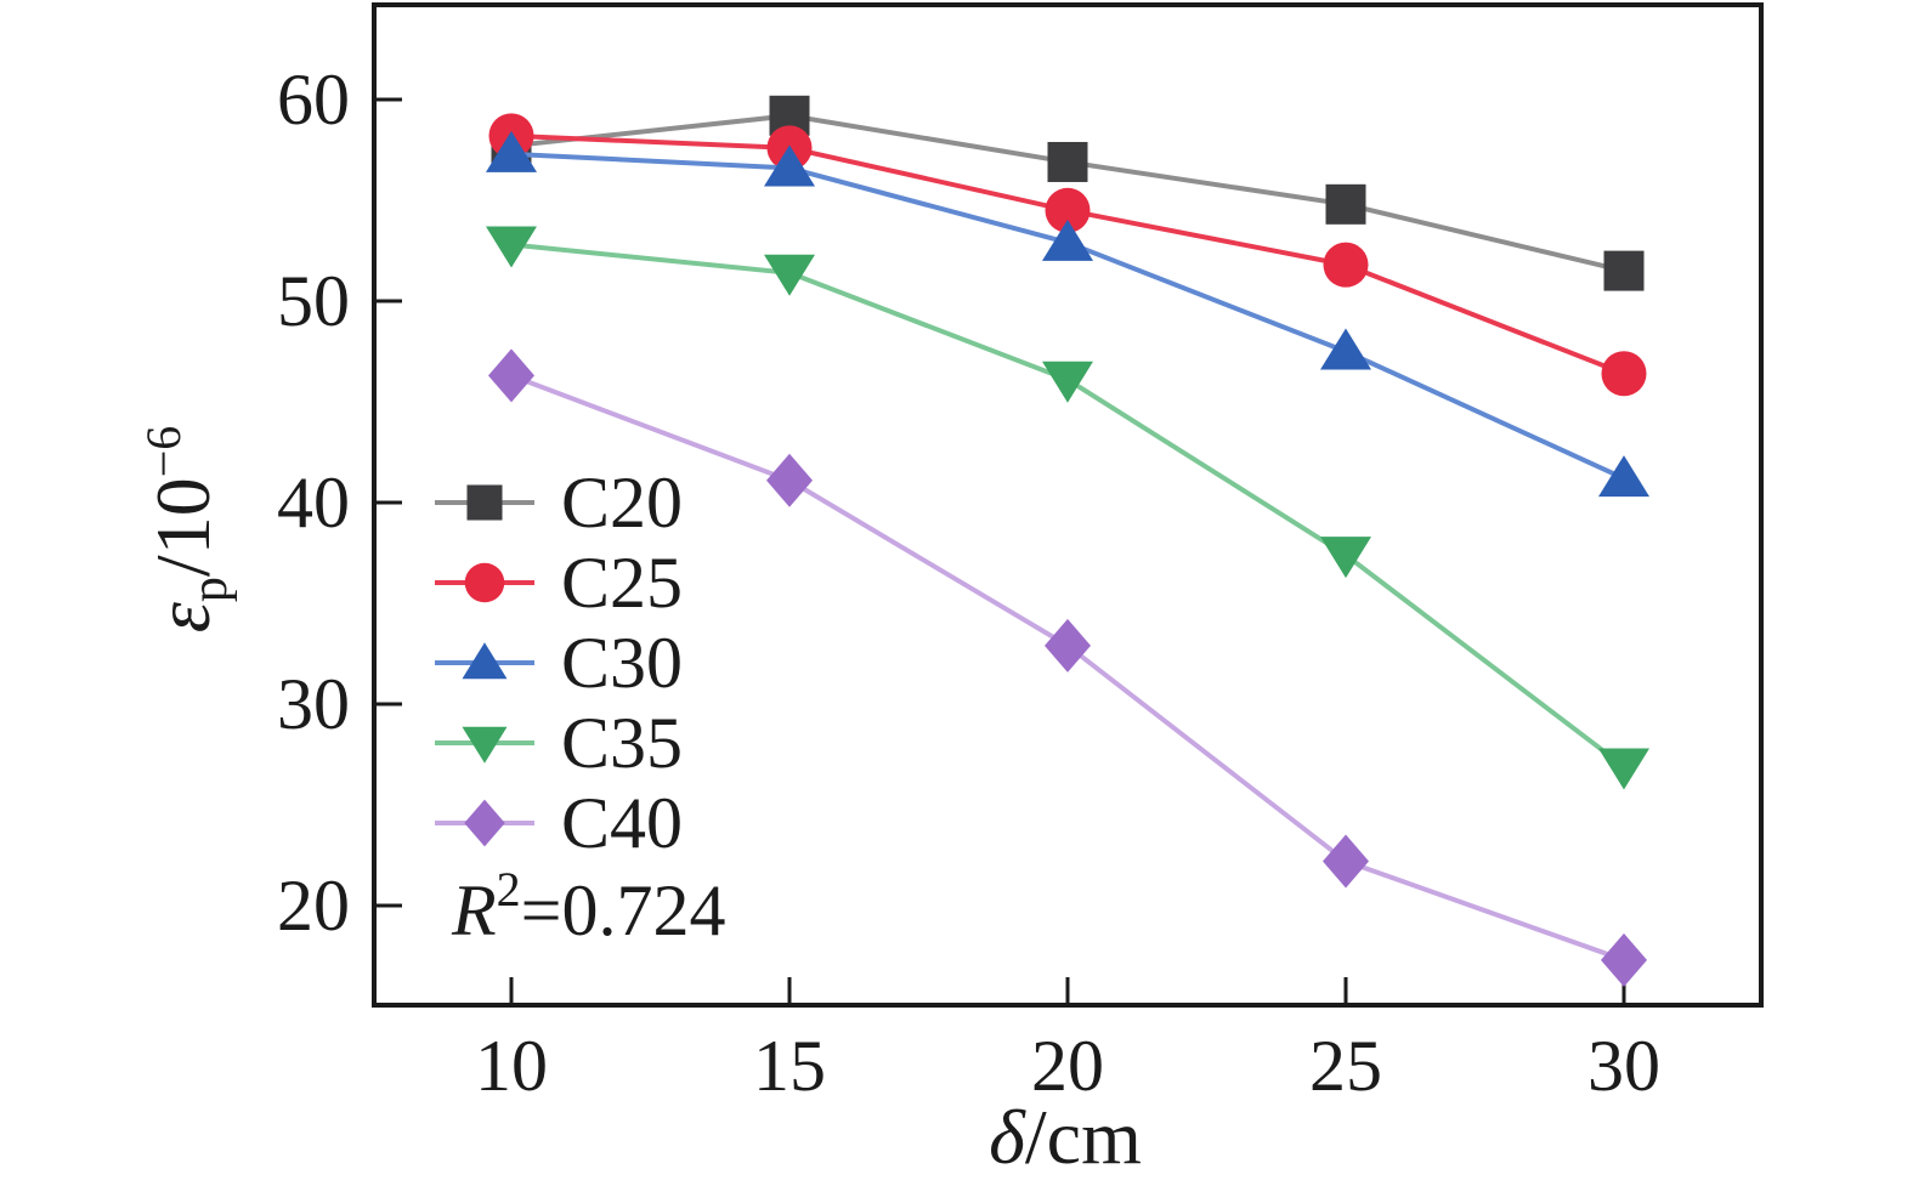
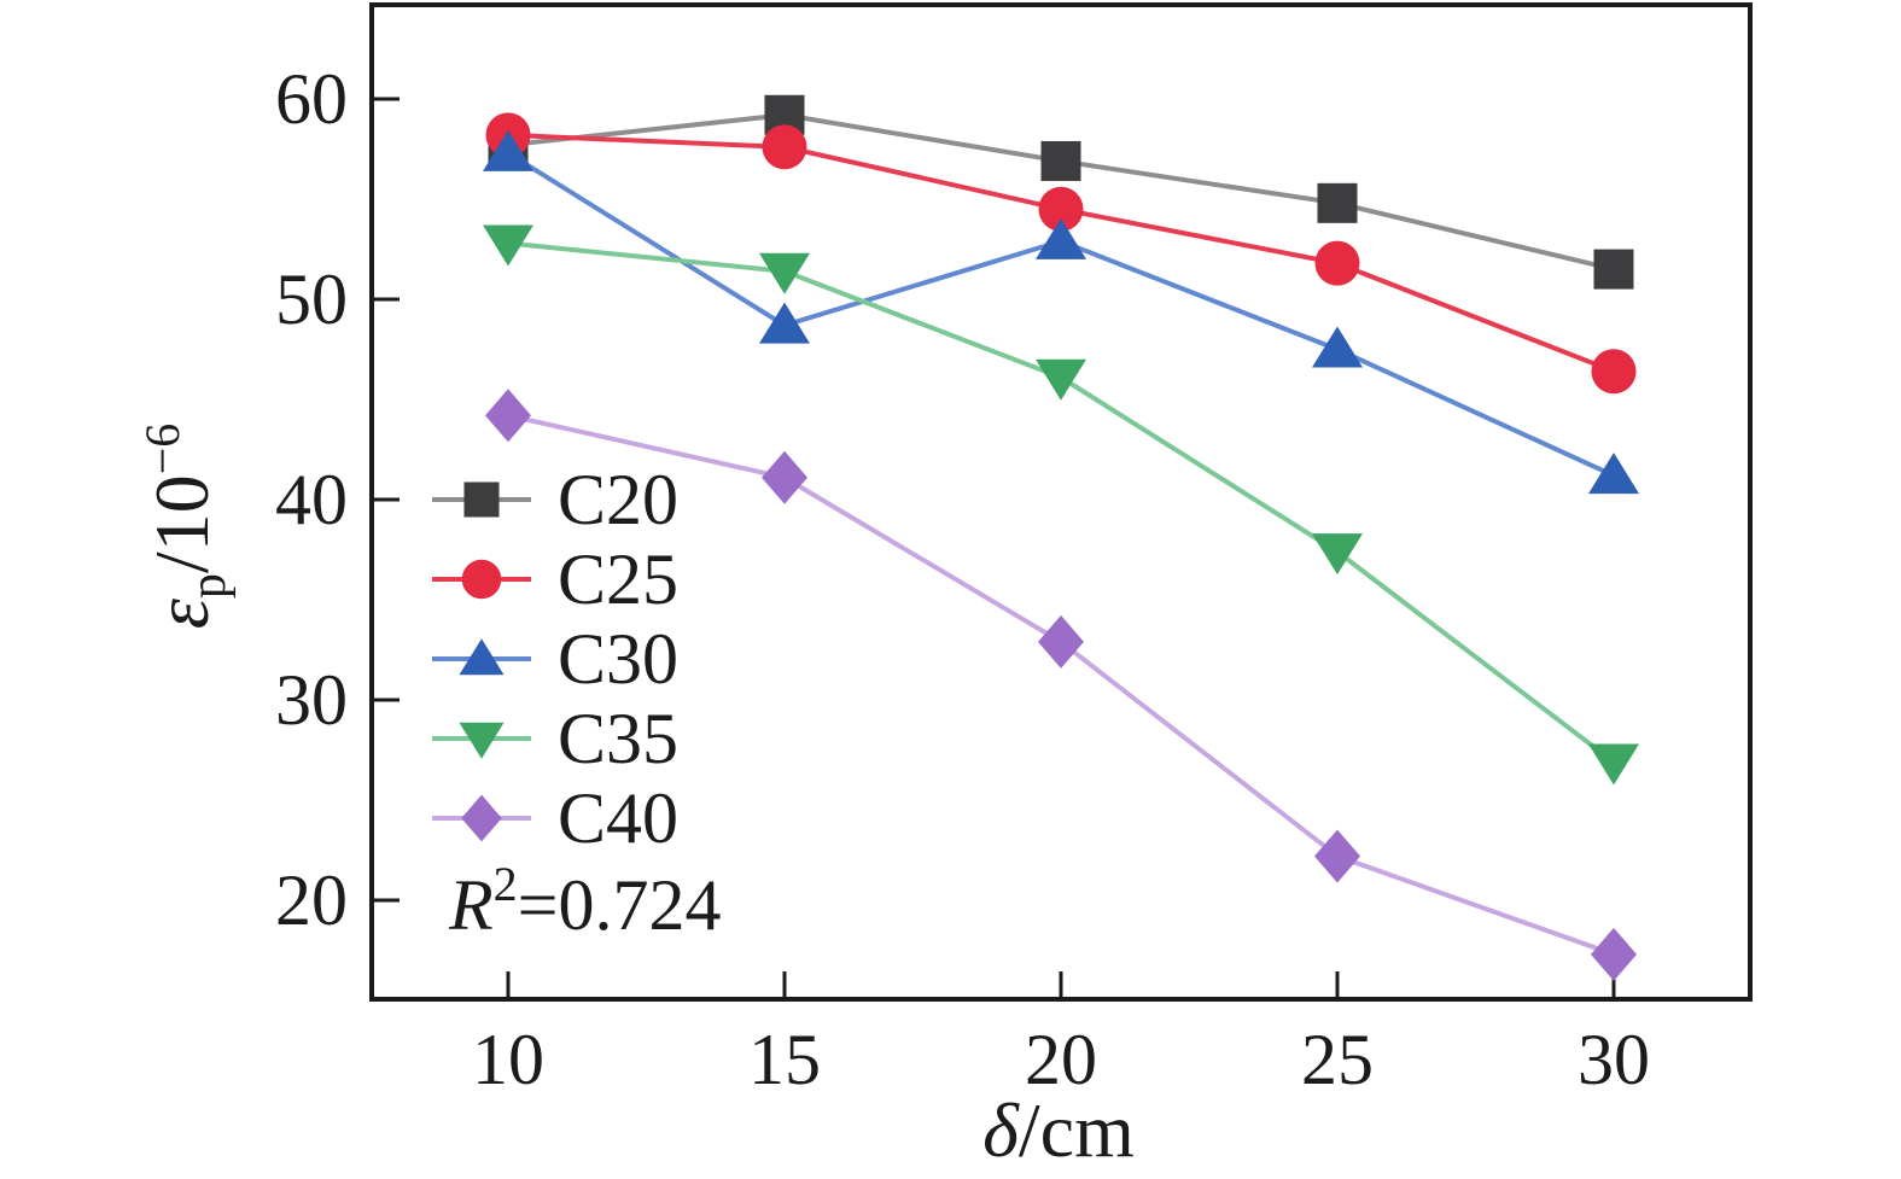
C40/10: 46.3 -> 44.2
C30/15: 56.6 -> 48.7
